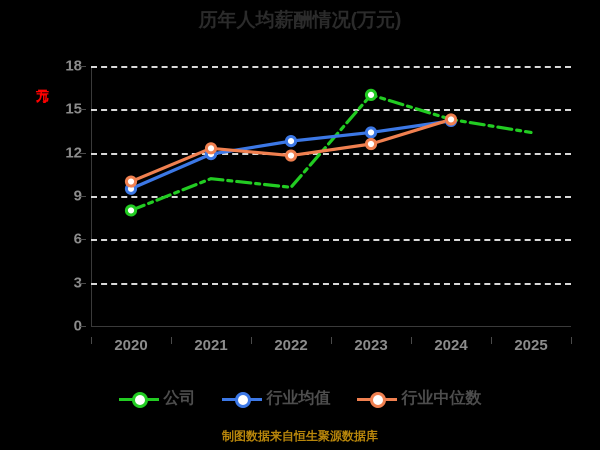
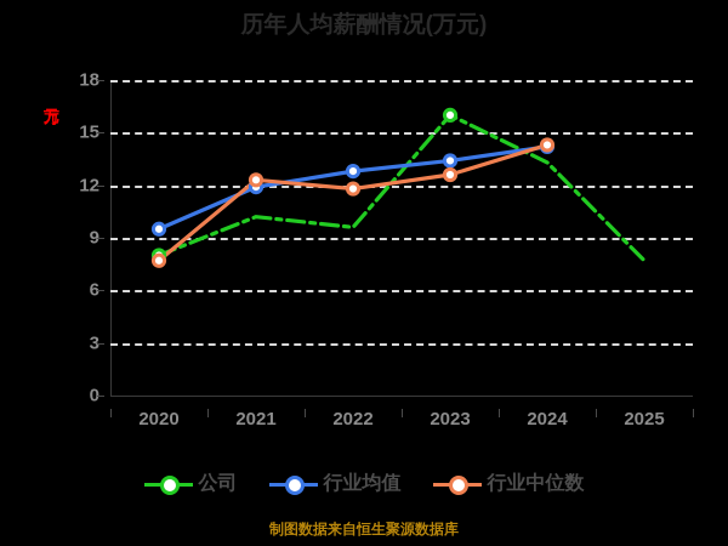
行业中位数/2020: 10.0 -> 7.7
公司/2024: 14.3 -> 13.3
公司/2025: 13.4 -> 7.7
